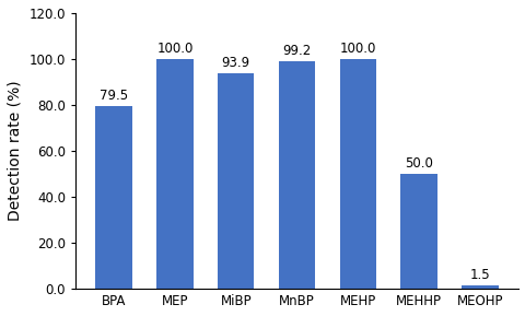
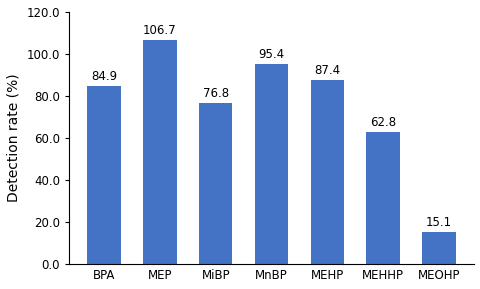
BPA: 79.5 -> 84.9
MEP: 100.0 -> 106.7
MiBP: 93.9 -> 76.8
MnBP: 99.2 -> 95.4
MEHP: 100.0 -> 87.4
MEHHP: 50.0 -> 62.8
MEOHP: 1.5 -> 15.1
